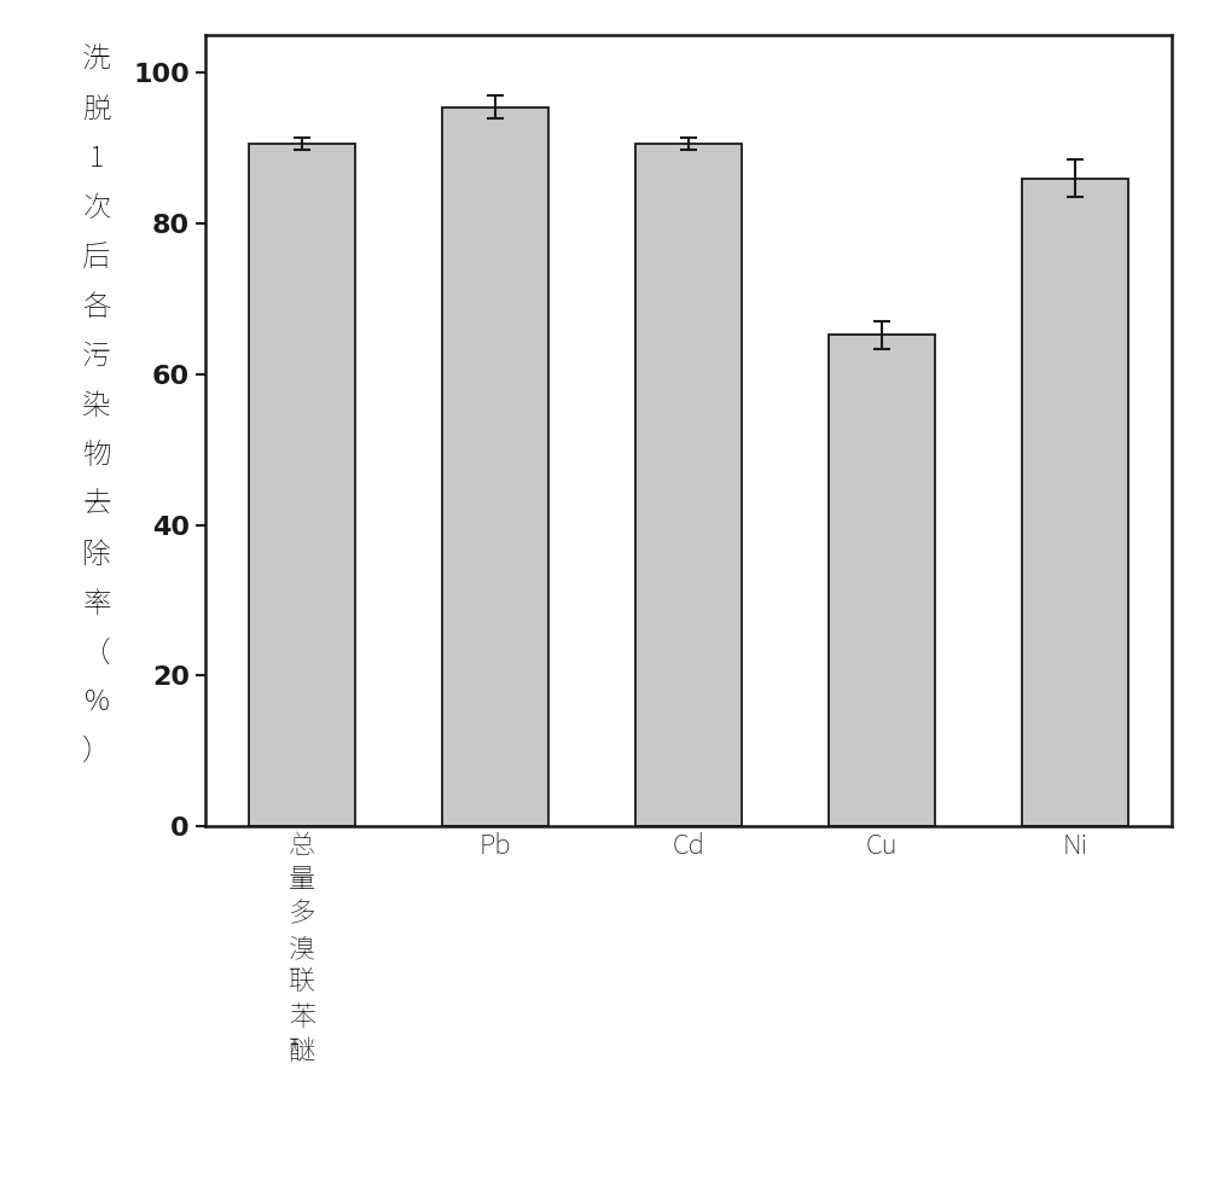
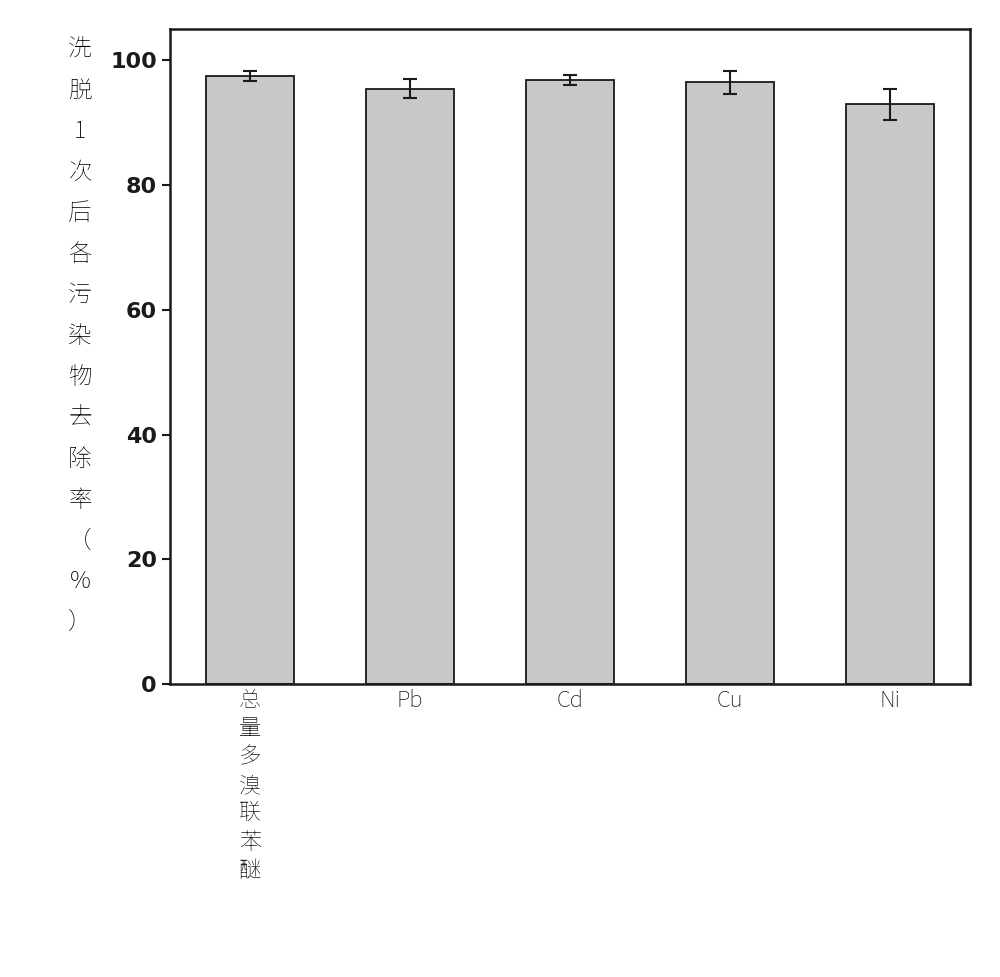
总 量 多 溴 联 苯 醚: 90.6 -> 97.5
Cd: 90.6 -> 96.8
Cu: 65.2 -> 96.5
Ni: 86.0 -> 93.0
